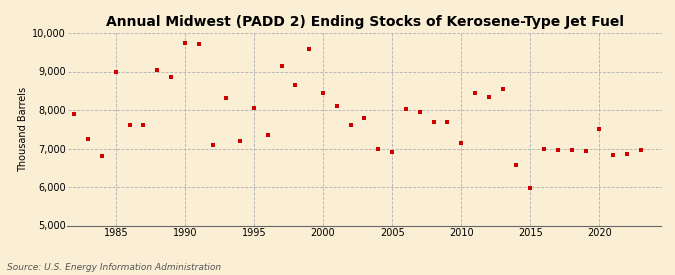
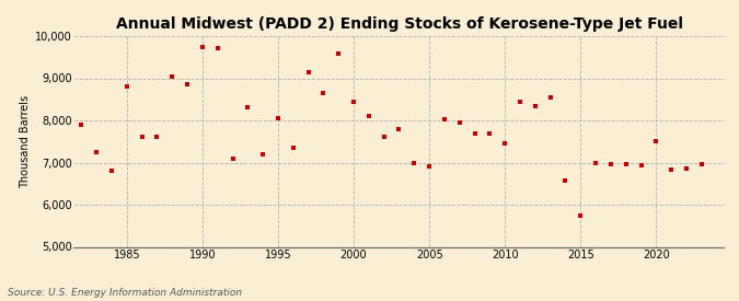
1985: 9,000 -> 8,800
2010: 7,150 -> 7,450
2015: 5,970 -> 5,750
